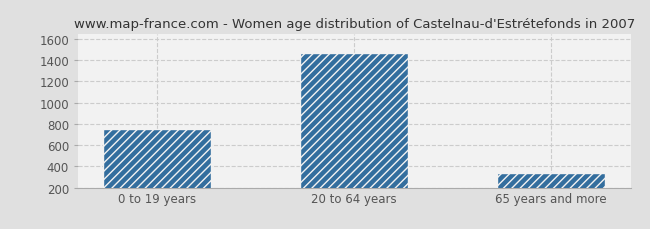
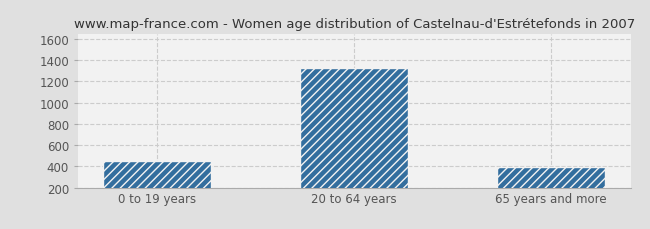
0 to 19 years: 760 -> 450
20 to 64 years: 1470 -> 1330
65 years and more: 340 -> 390
